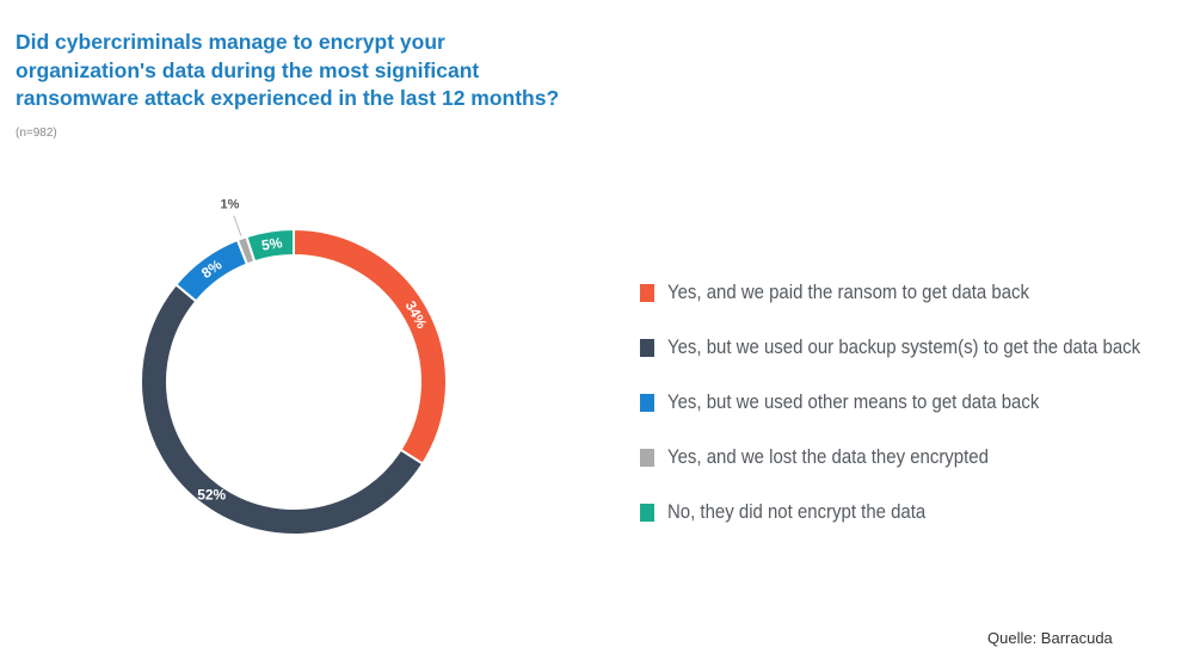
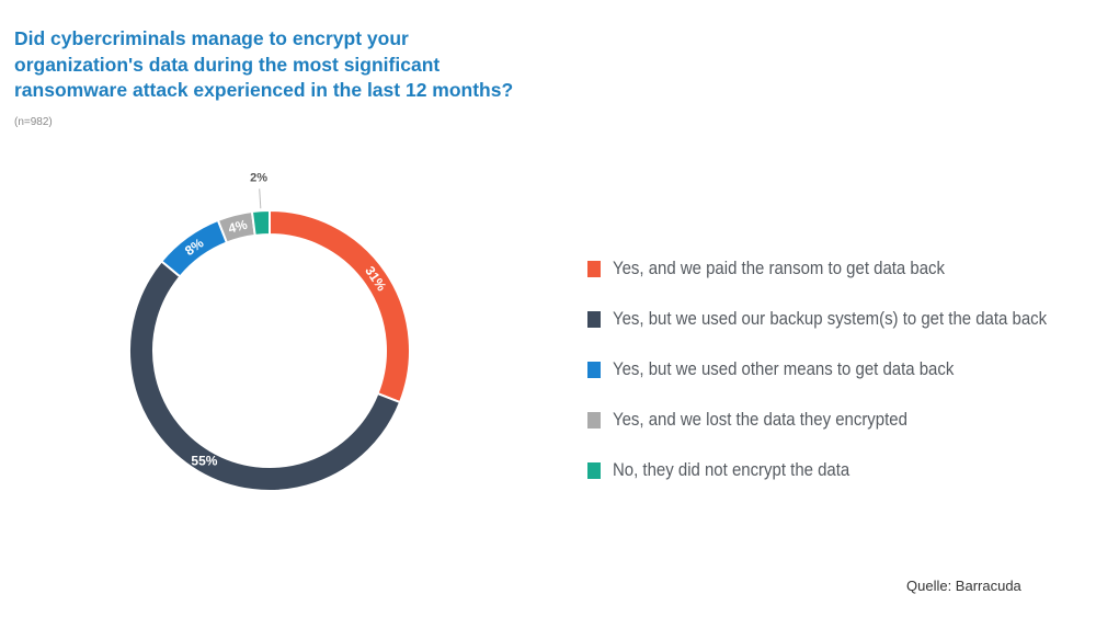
Yes, and we paid the ransom to get data back: 34% -> 31%
Yes, but we used our backup system(s) to get the data back: 52% -> 55%
Yes, and we lost the data they encrypted: 1% -> 4%
No, they did not encrypt the data: 5% -> 2%
